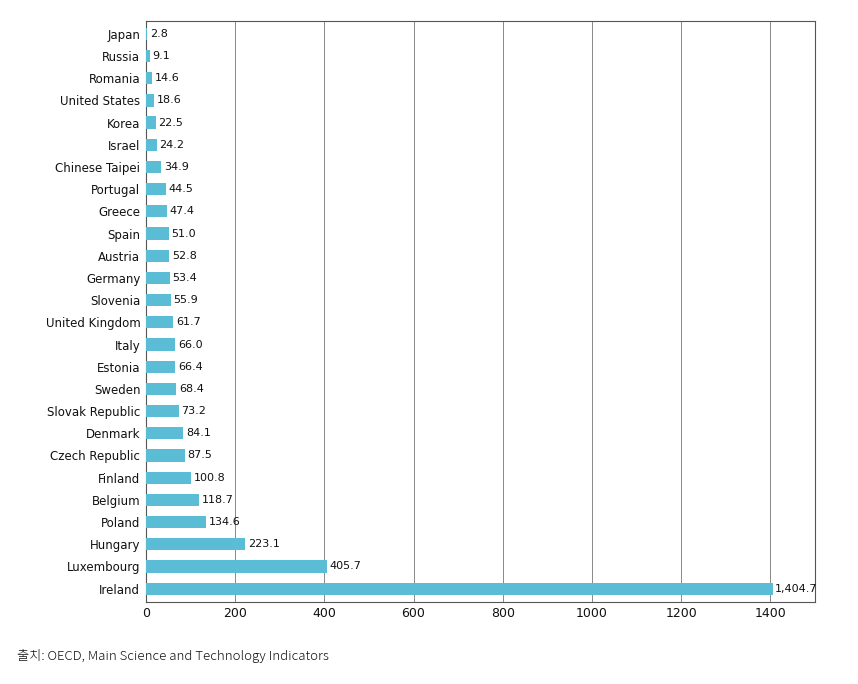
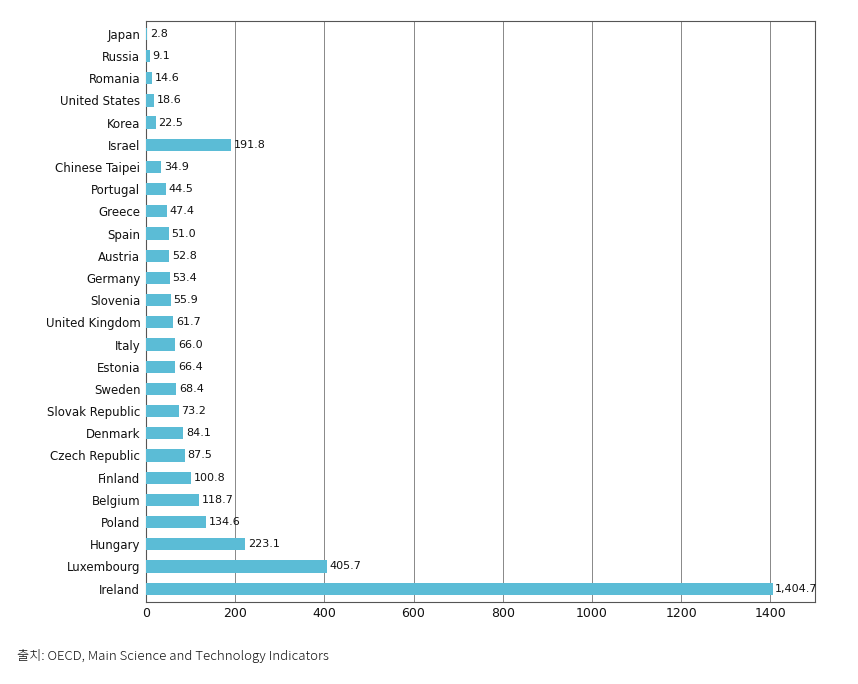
Israel: 24.2 -> 191.8
